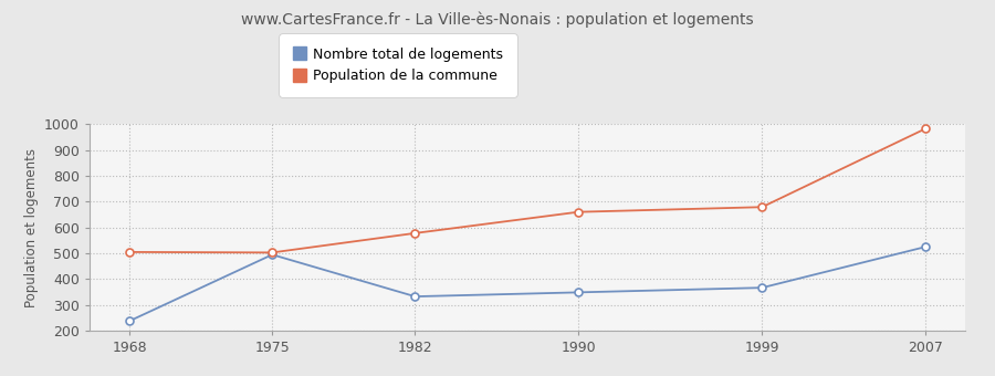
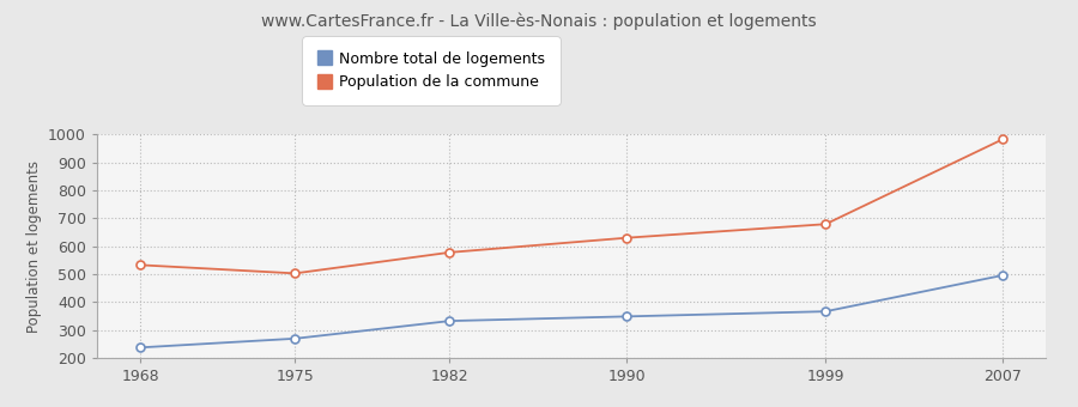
Population de la commune/1968: 505 -> 533
Nombre total de logements/1975: 495 -> 270
Population de la commune/1990: 660 -> 630
Nombre total de logements/2007: 525 -> 496
